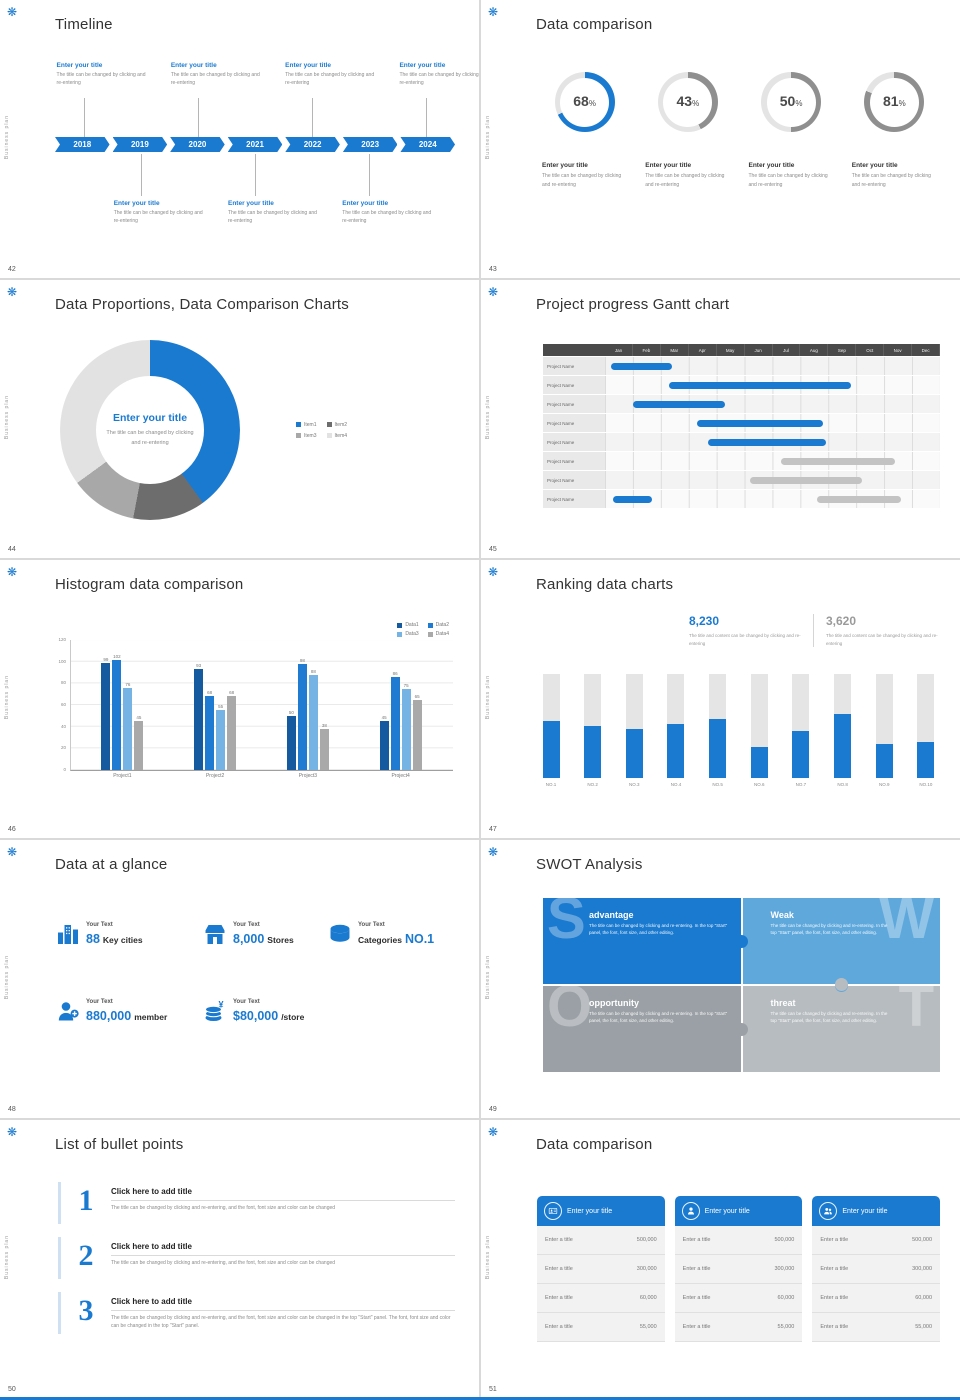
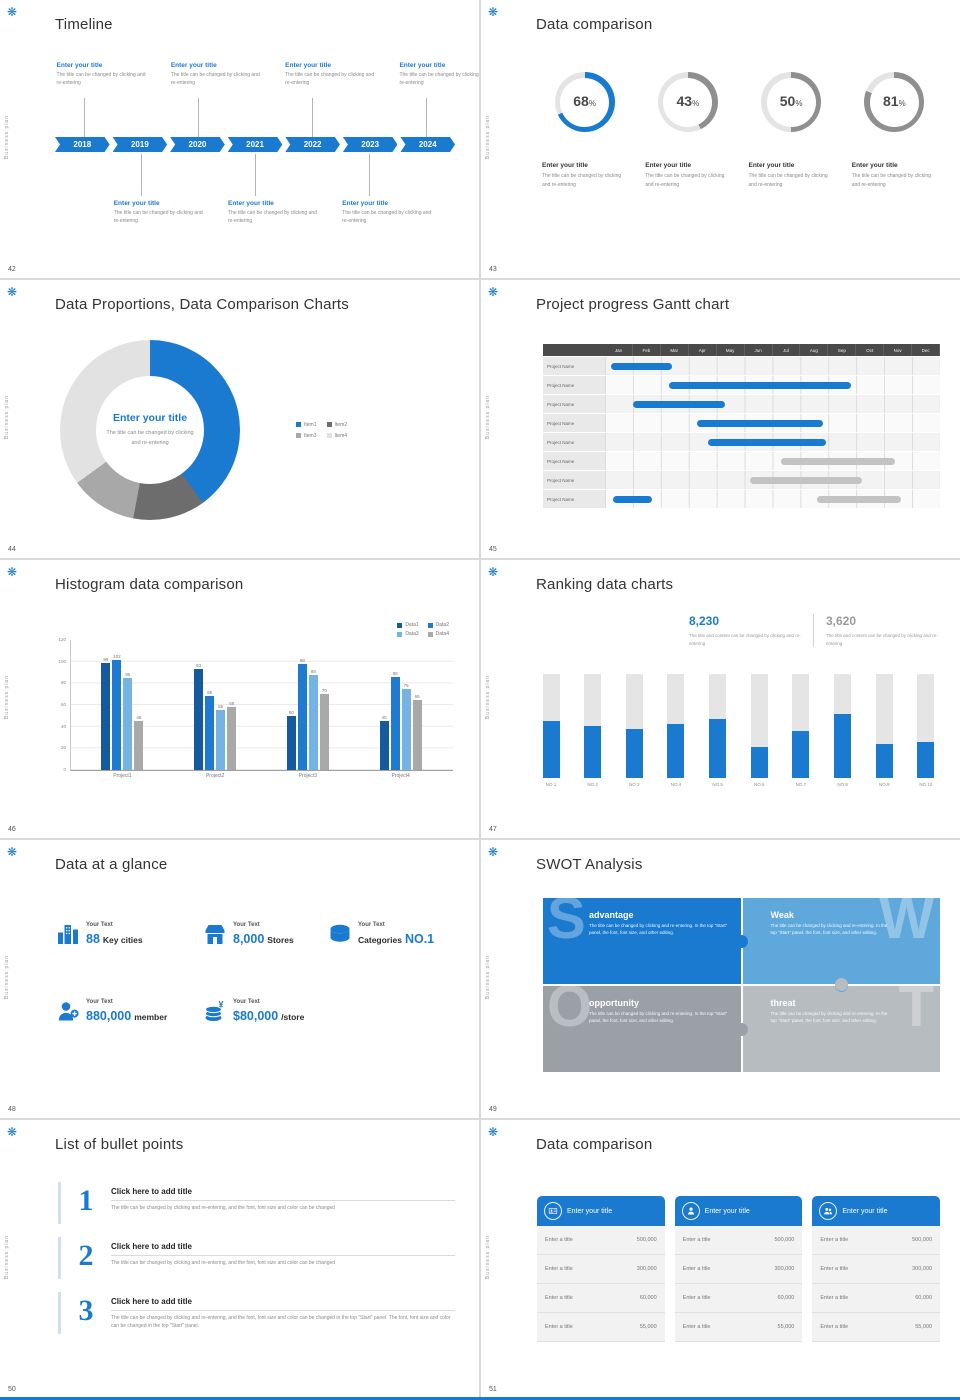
Histogram data comparison/Data3/Project1: 76 -> 85
Histogram data comparison/Data4/Project2: 68 -> 58
Histogram data comparison/Data4/Project3: 38 -> 70
